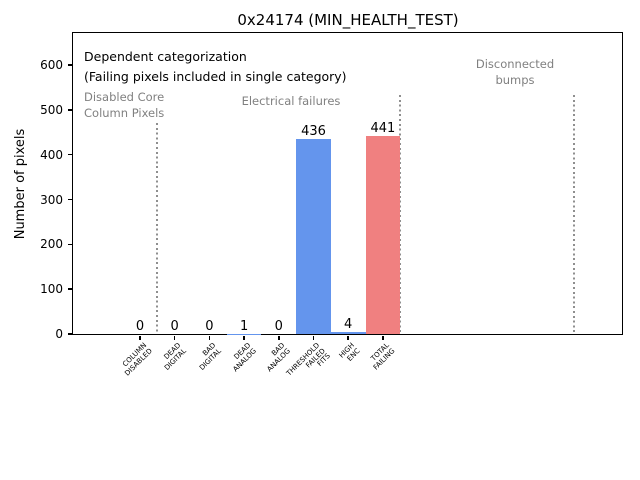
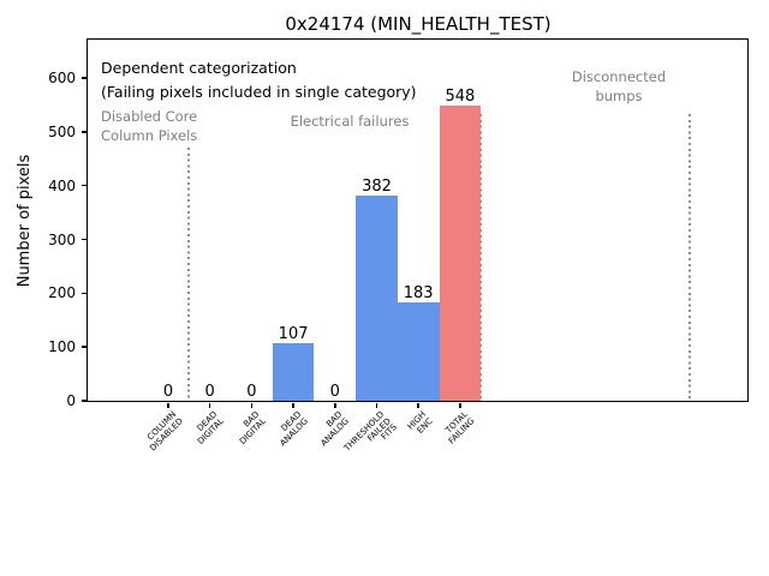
DEAD ANALOG: 1 -> 107
THRESHOLD FAILED FITS: 436 -> 382
HIGH ENC: 4 -> 183
TOTAL FAILING: 441 -> 548
